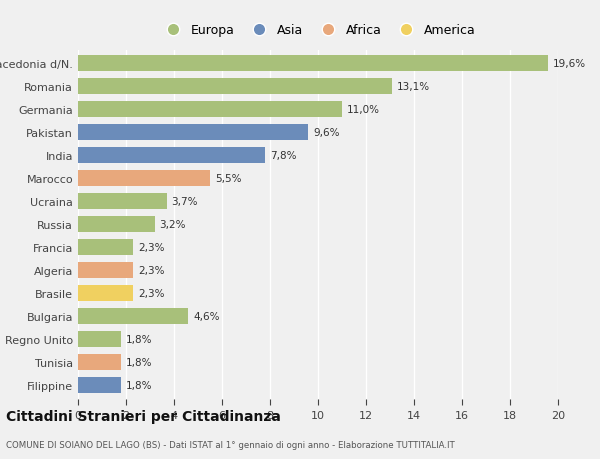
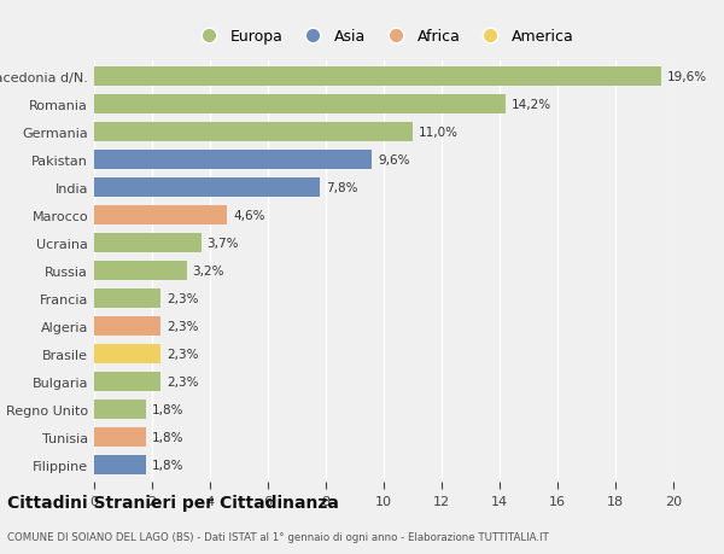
Romania: 13,1% -> 14,2%
Marocco: 5,5% -> 4,6%
Bulgaria: 4,6% -> 2,3%
